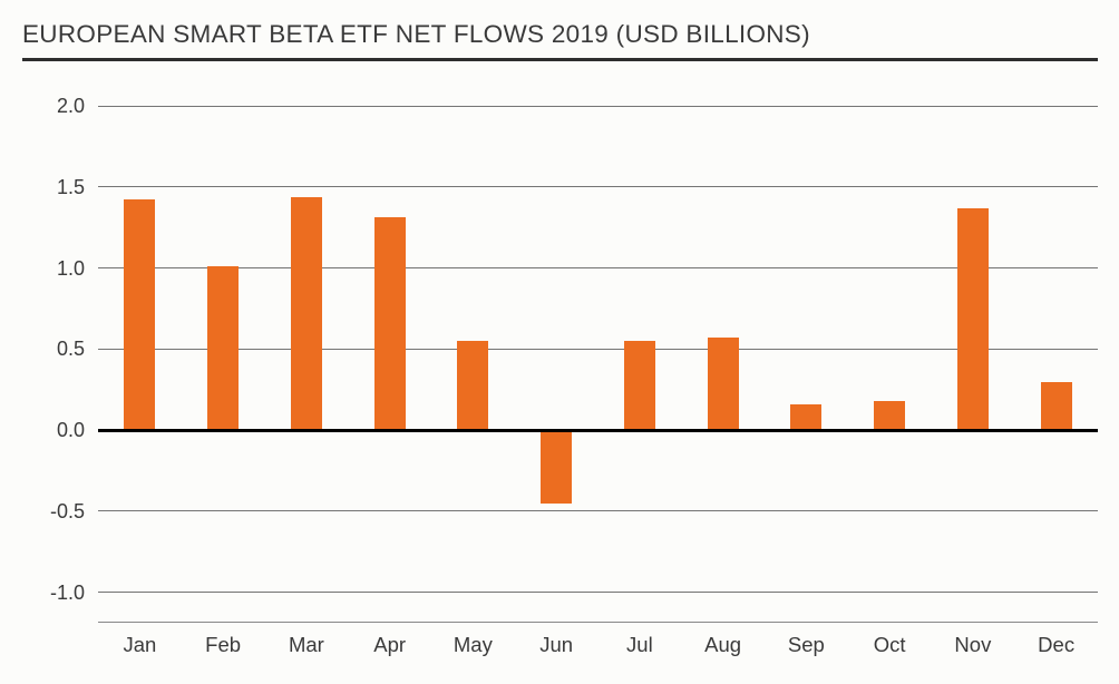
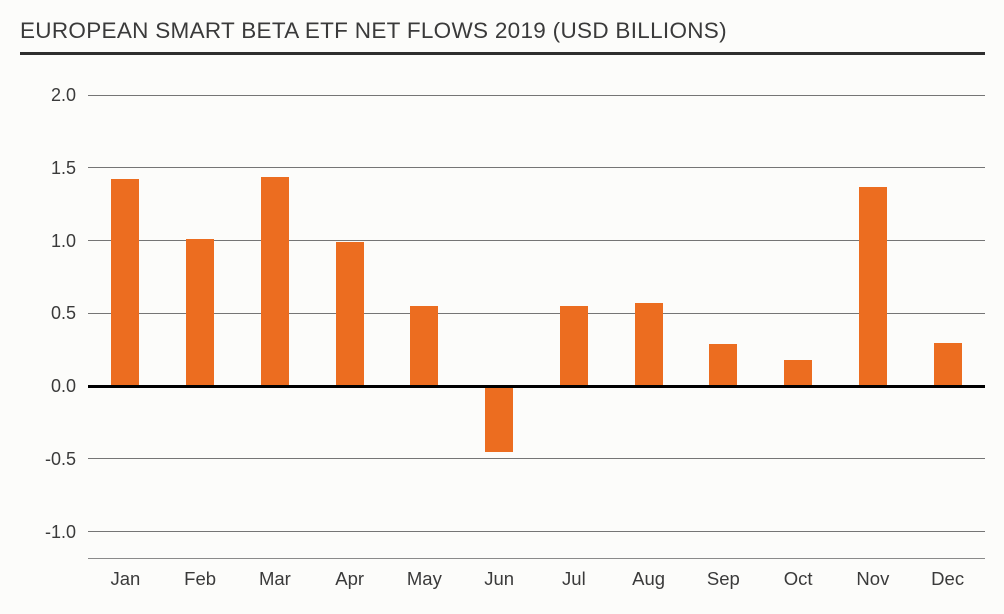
Apr: 1.31 -> 0.99
Sep: 0.16 -> 0.29
